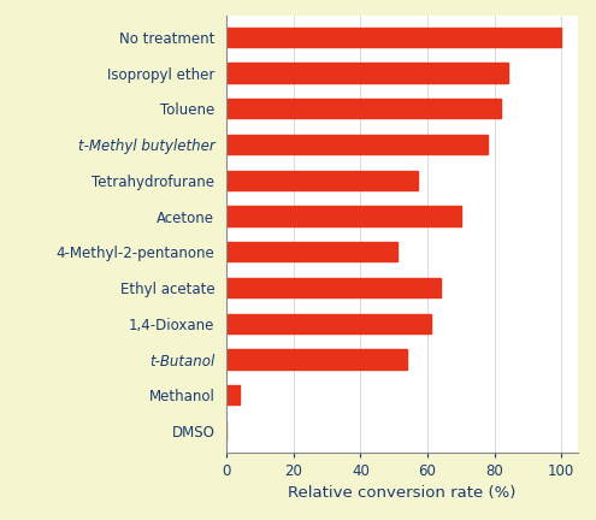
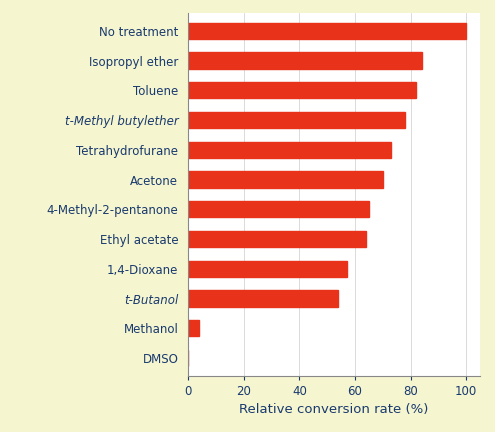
Tetrahydrofurane: 57 -> 73
4-Methyl-2-pentanone: 51 -> 65
1,4-Dioxane: 61 -> 57
